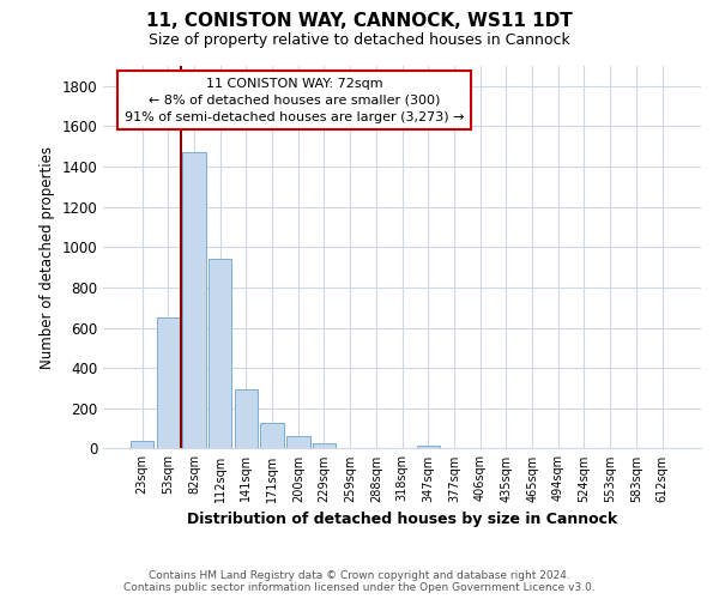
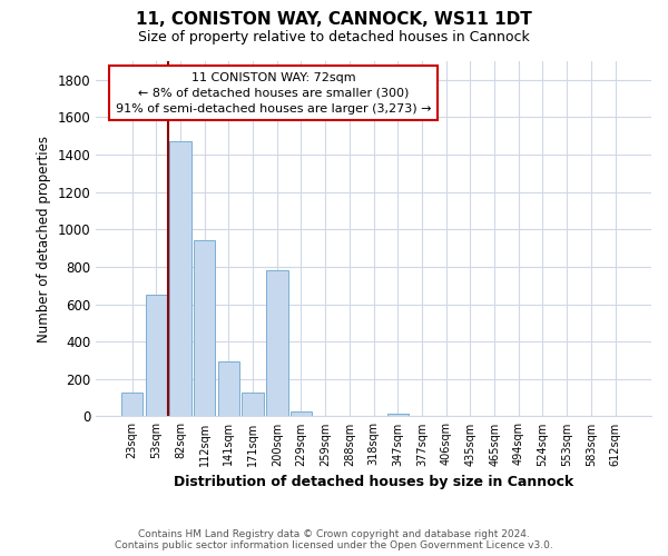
23sqm: 40 -> 130
200sqm: 60 -> 780
